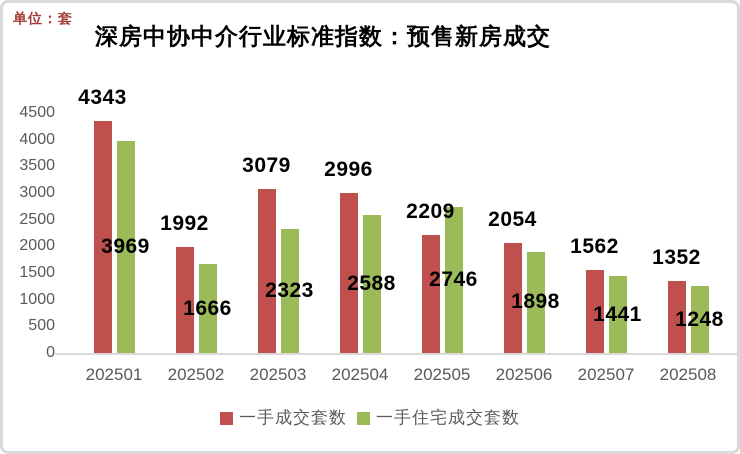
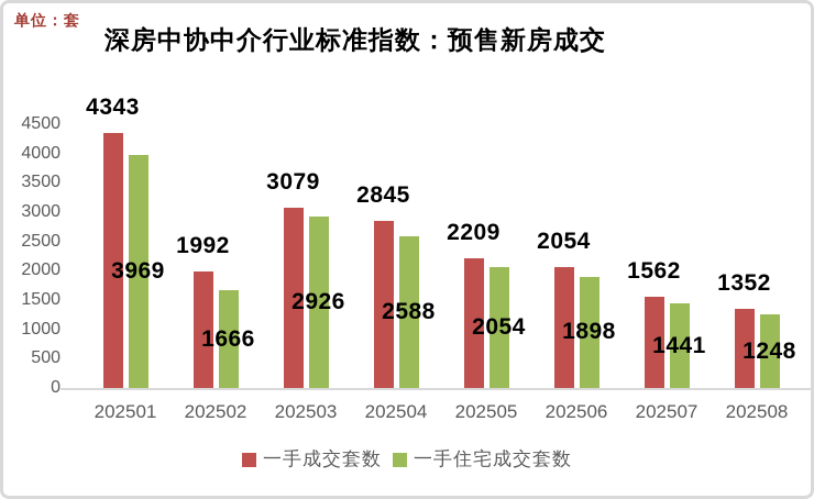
一手住宅成交套数/202503: 2323 -> 2926
一手成交套数/202504: 2996 -> 2845
一手住宅成交套数/202505: 2746 -> 2054
